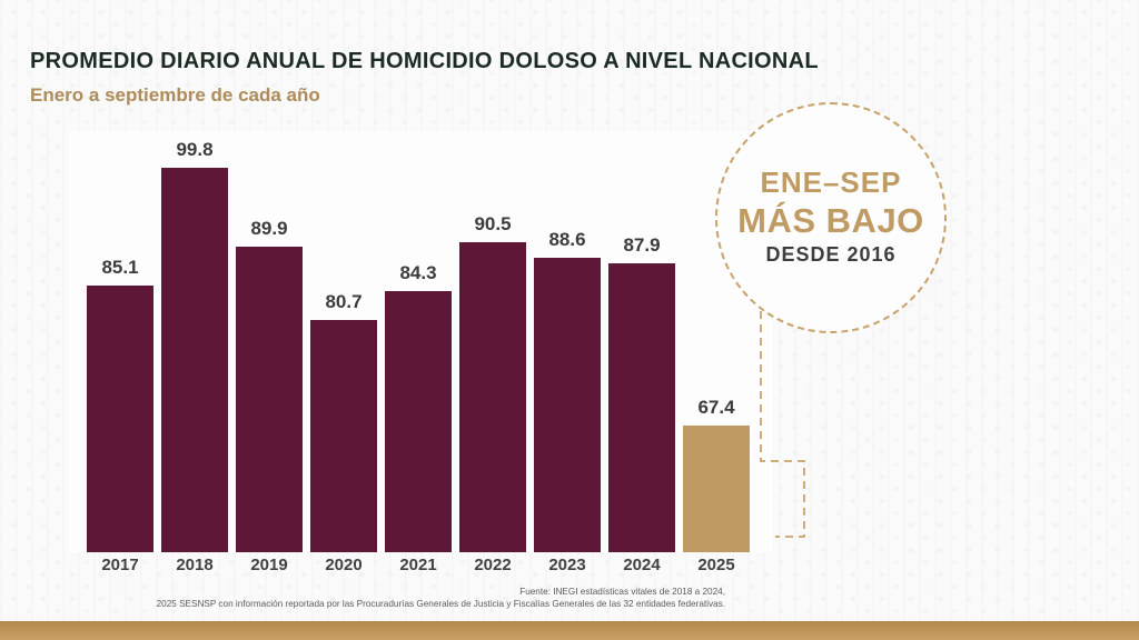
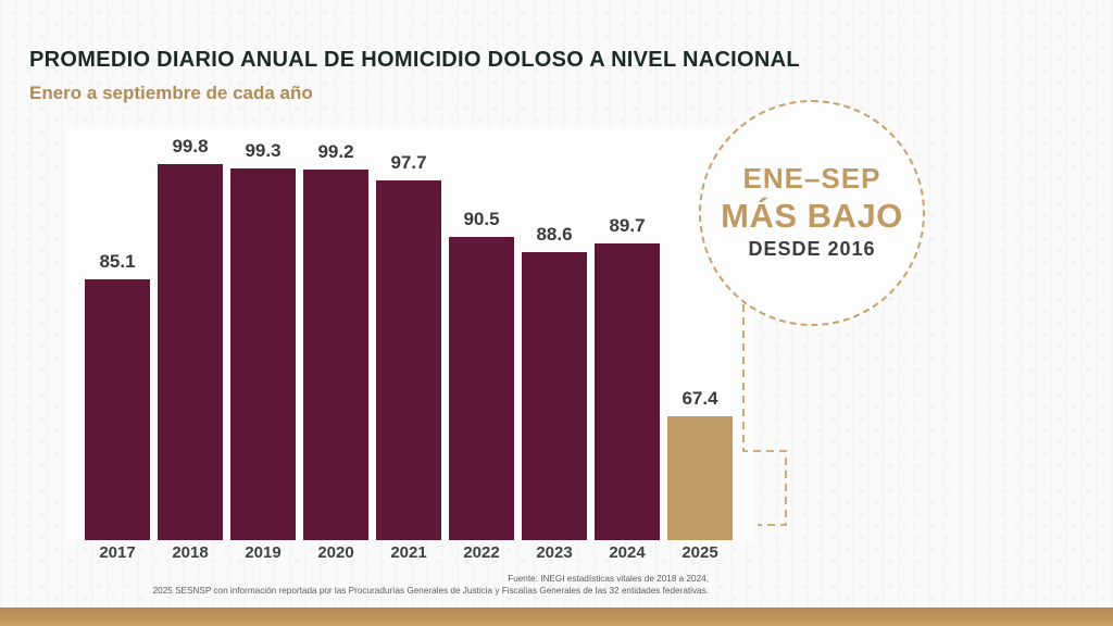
2019: 89.9 -> 99.3
2020: 80.7 -> 99.2
2021: 84.3 -> 97.7
2024: 87.9 -> 89.7
